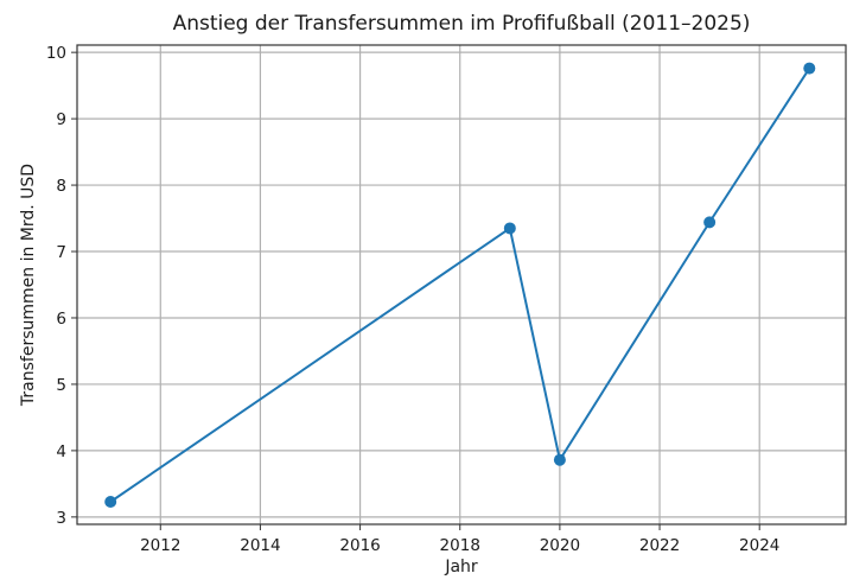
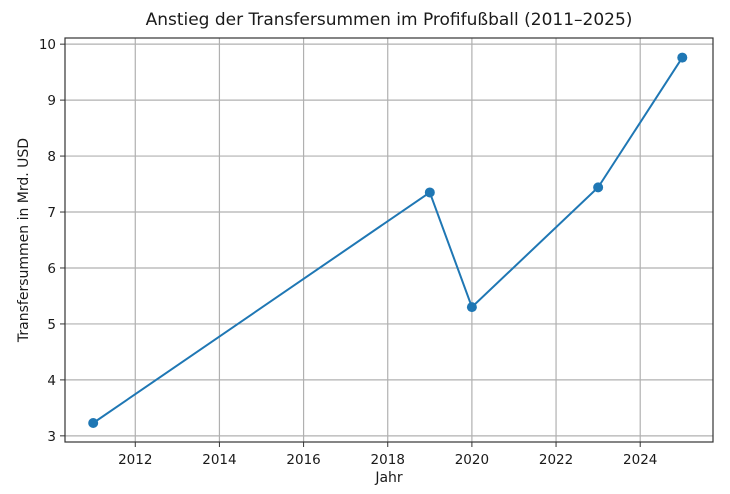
2020: 3.9 -> 5.3
